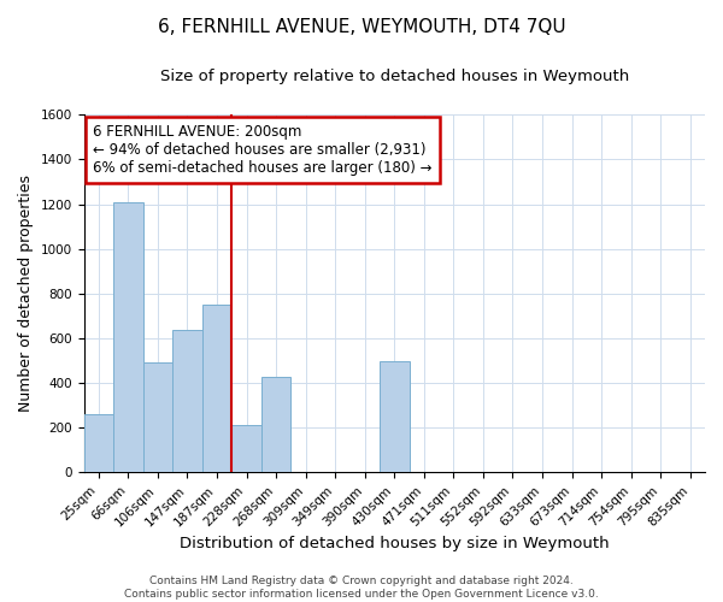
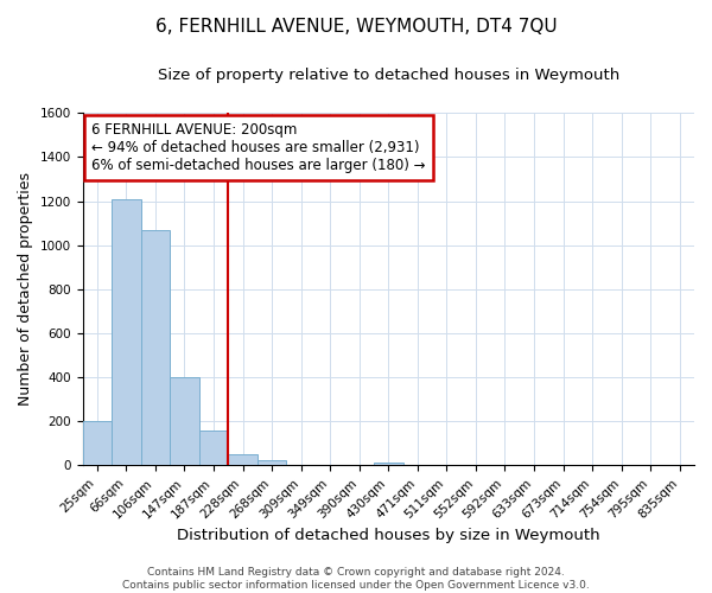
25sqm: 260 -> 200
106sqm: 490 -> 1070
147sqm: 640 -> 400
187sqm: 750 -> 160
228sqm: 210 -> 50
268sqm: 430 -> 20
430sqm: 500 -> 20
